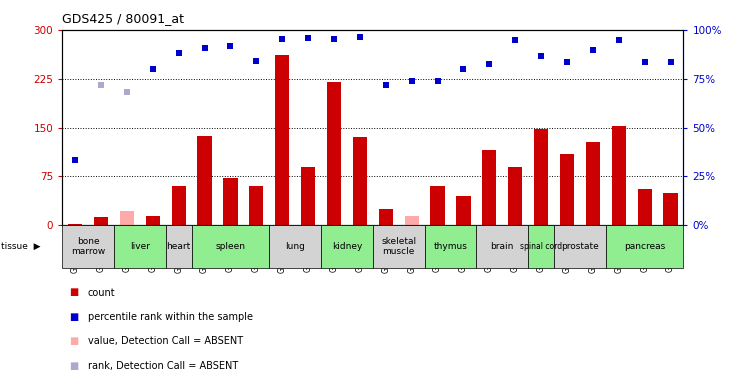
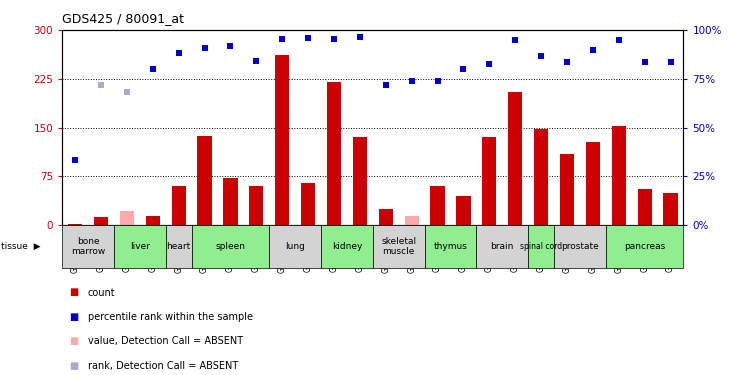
GSM12701: 90 -> 64
GSM12691: 115 -> 136
GSM12711: 90 -> 204
